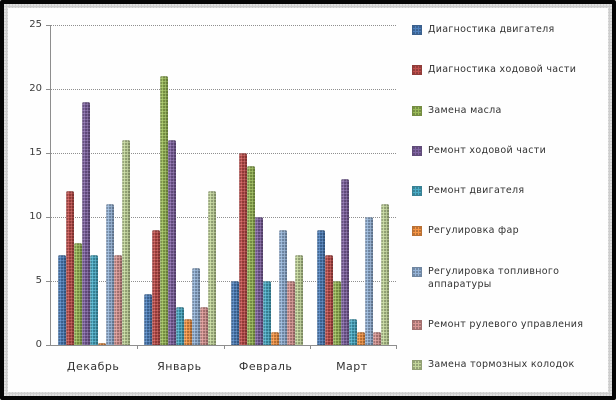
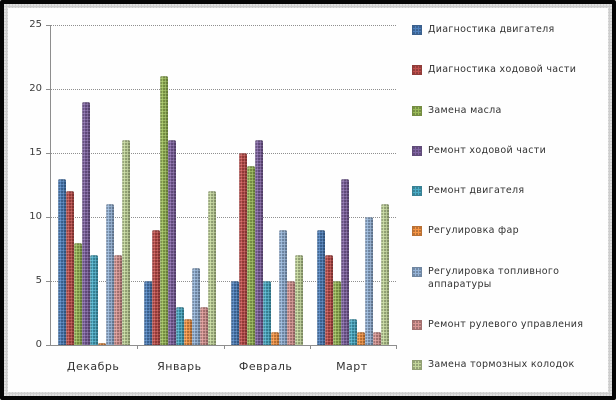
Диагностика двигателя/Декабрь: 7 -> 13
Диагностика двигателя/Январь: 4 -> 5
Ремонт ходовой части/Февраль: 10 -> 16
